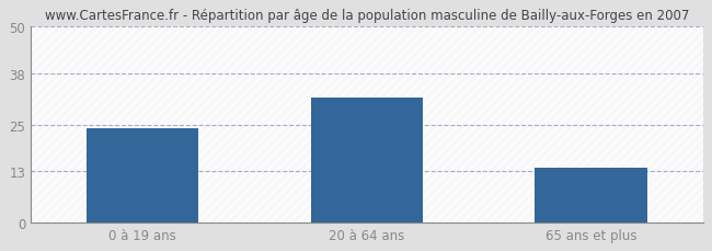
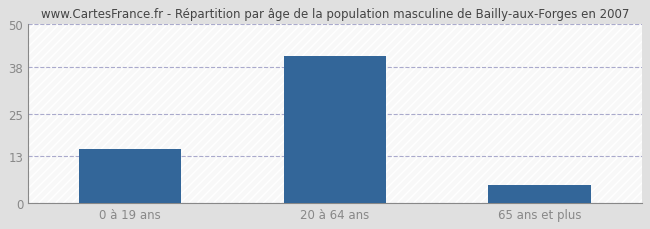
0 à 19 ans: 24 -> 15
20 à 64 ans: 32 -> 41
65 ans et plus: 14 -> 5
